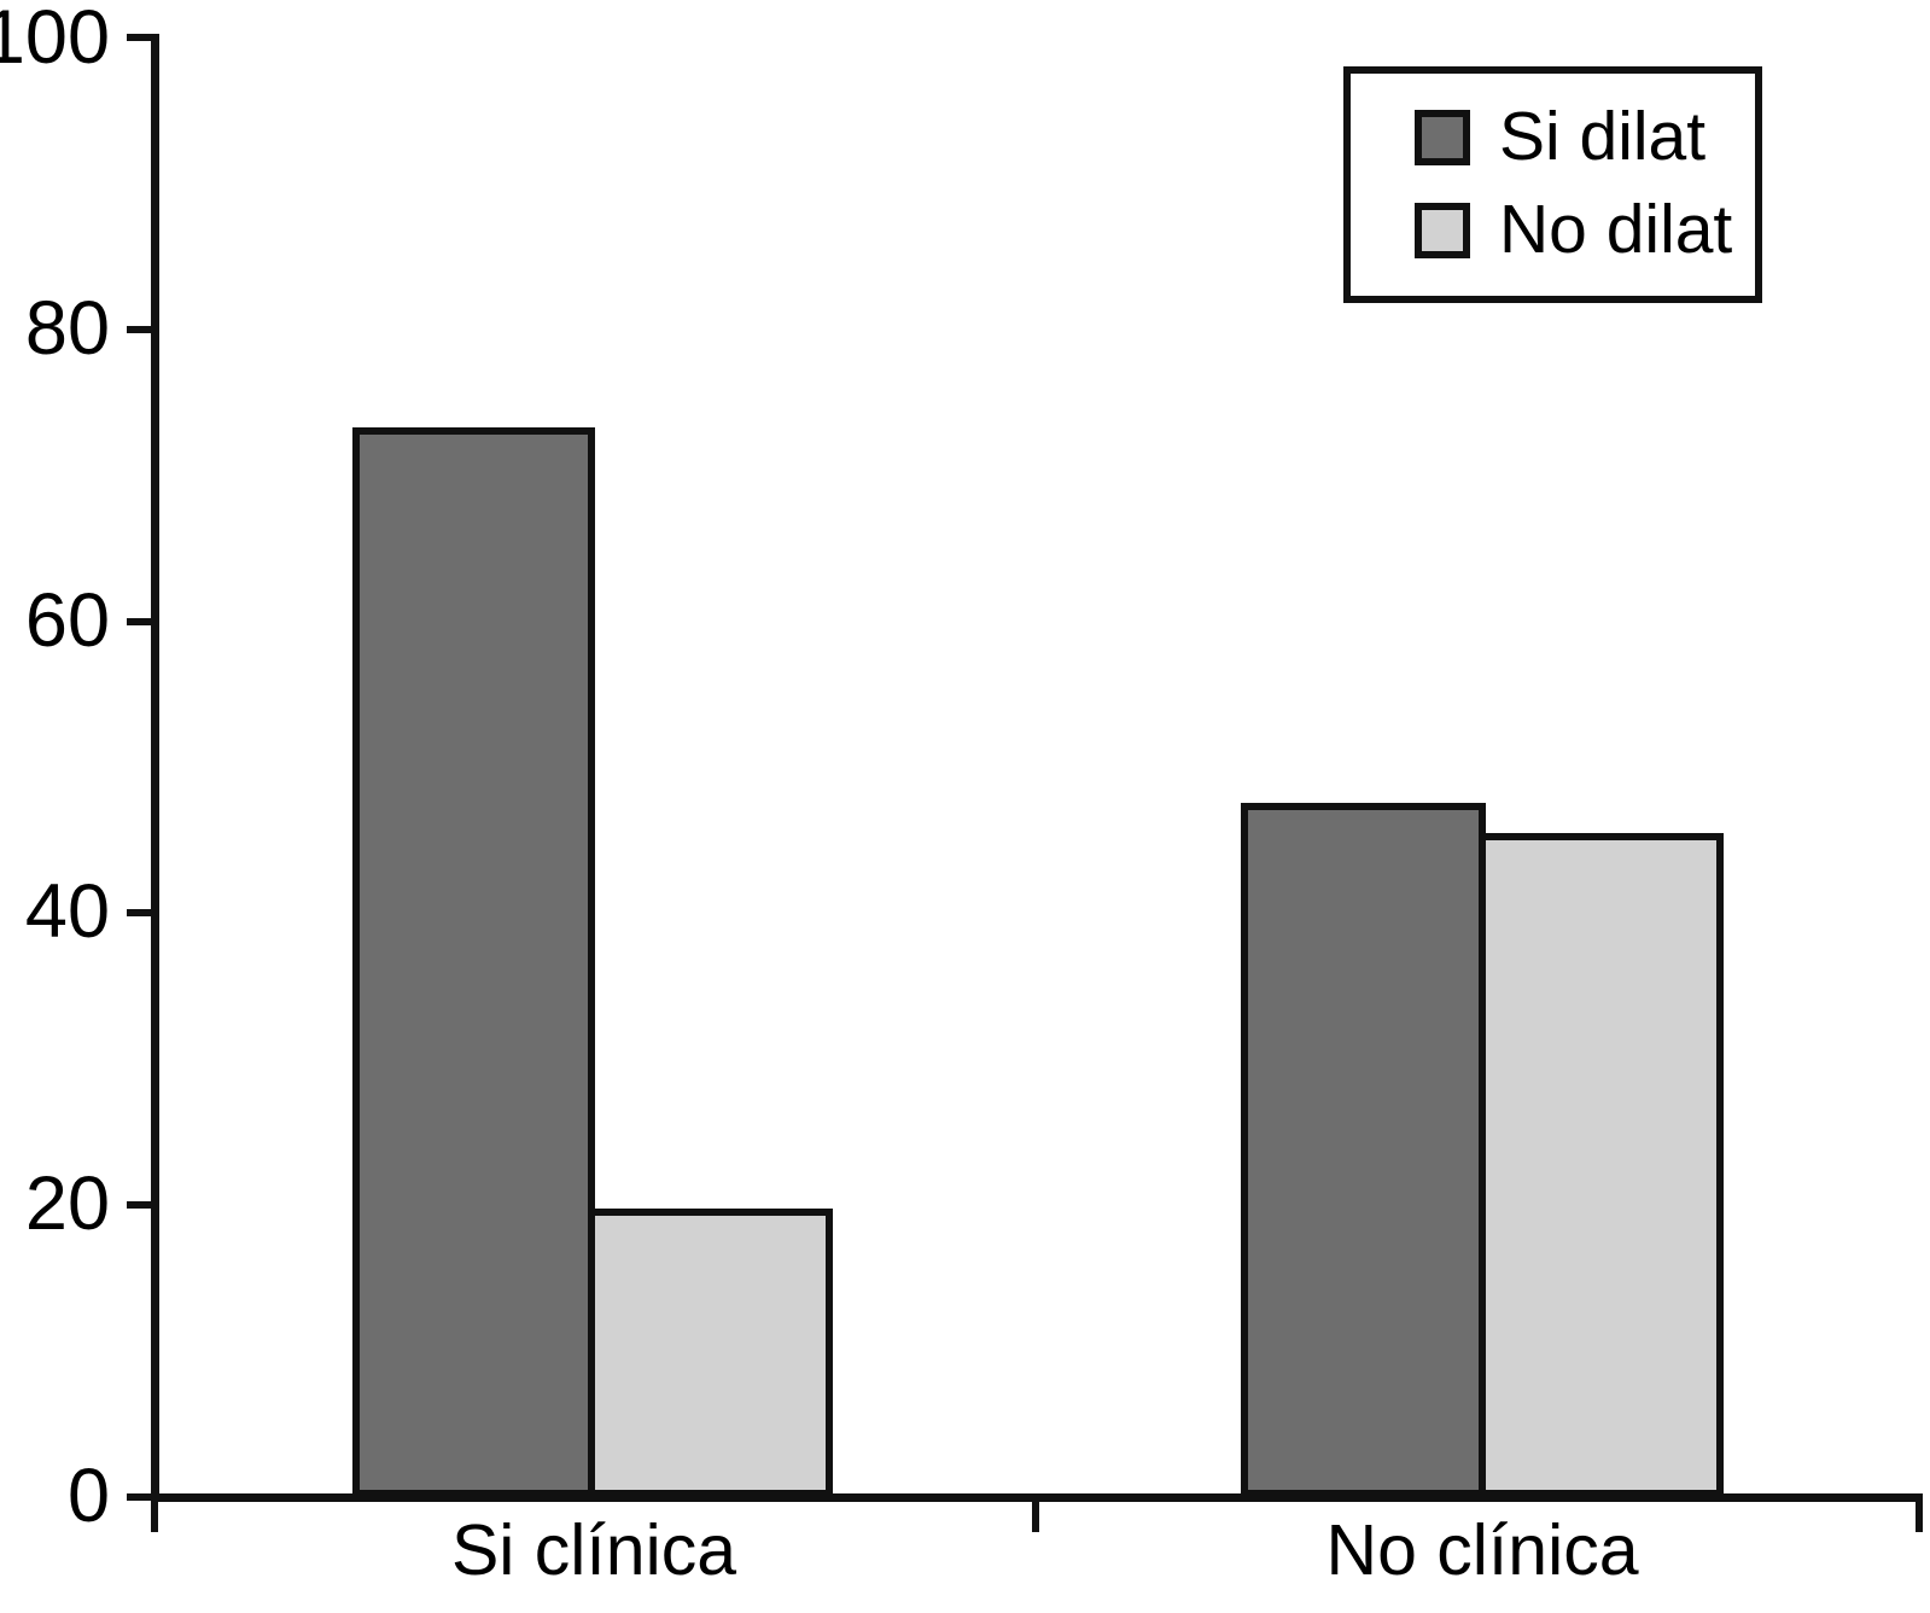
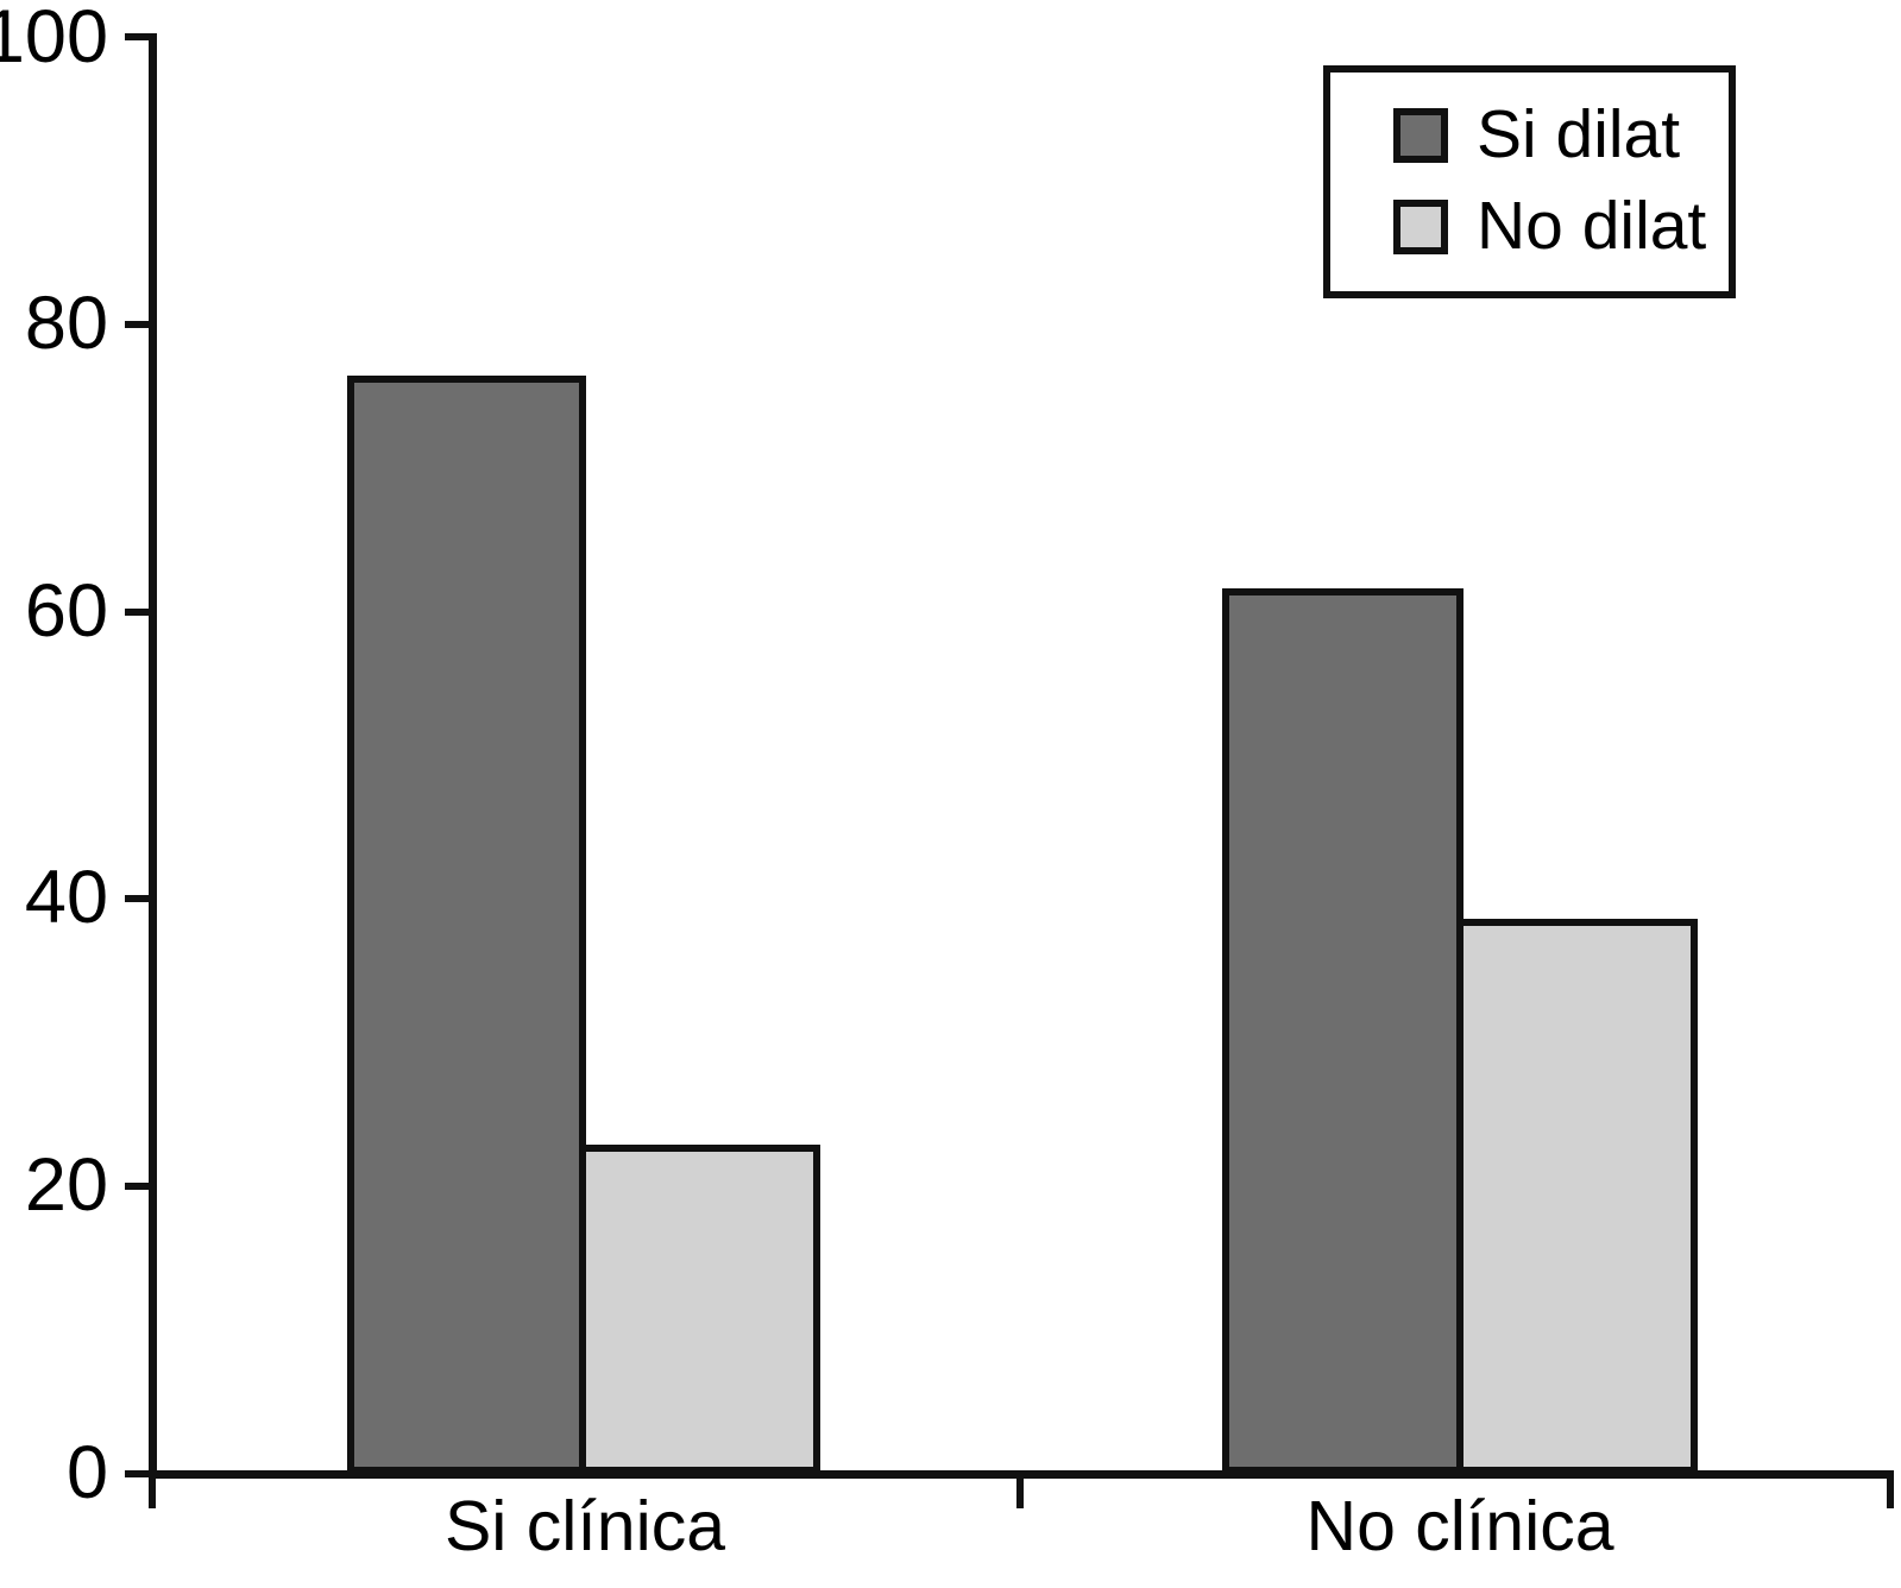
Si dilat/Si clínica: 73.3 -> 76.4
No dilat/Si clínica: 19.8 -> 22.9
Si dilat/No clínica: 47.6 -> 61.6
No dilat/No clínica: 45.5 -> 38.6
